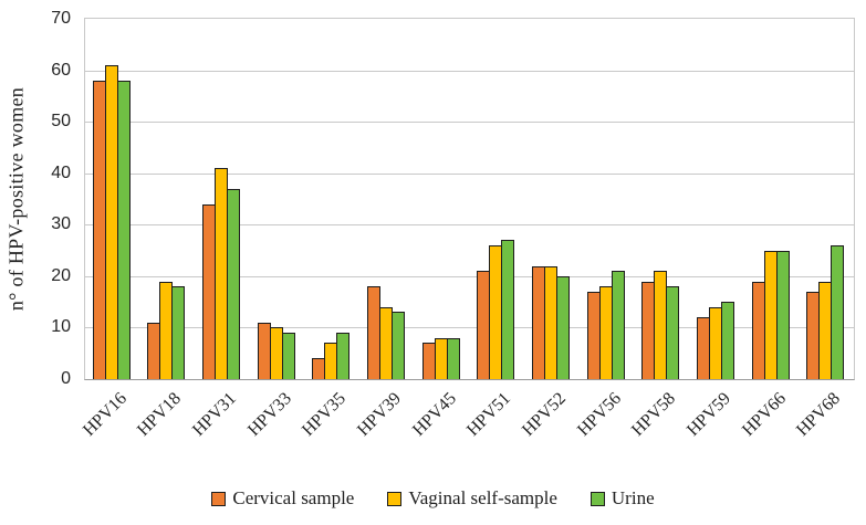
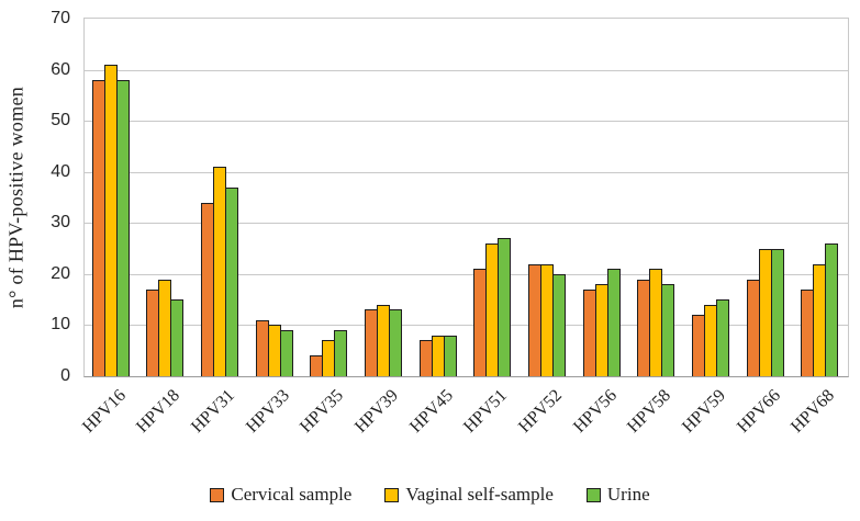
Cervical sample/HPV18: 11 -> 17
Urine/HPV18: 18 -> 15
Cervical sample/HPV39: 18 -> 13
Vaginal self-sample/HPV68: 19 -> 22
